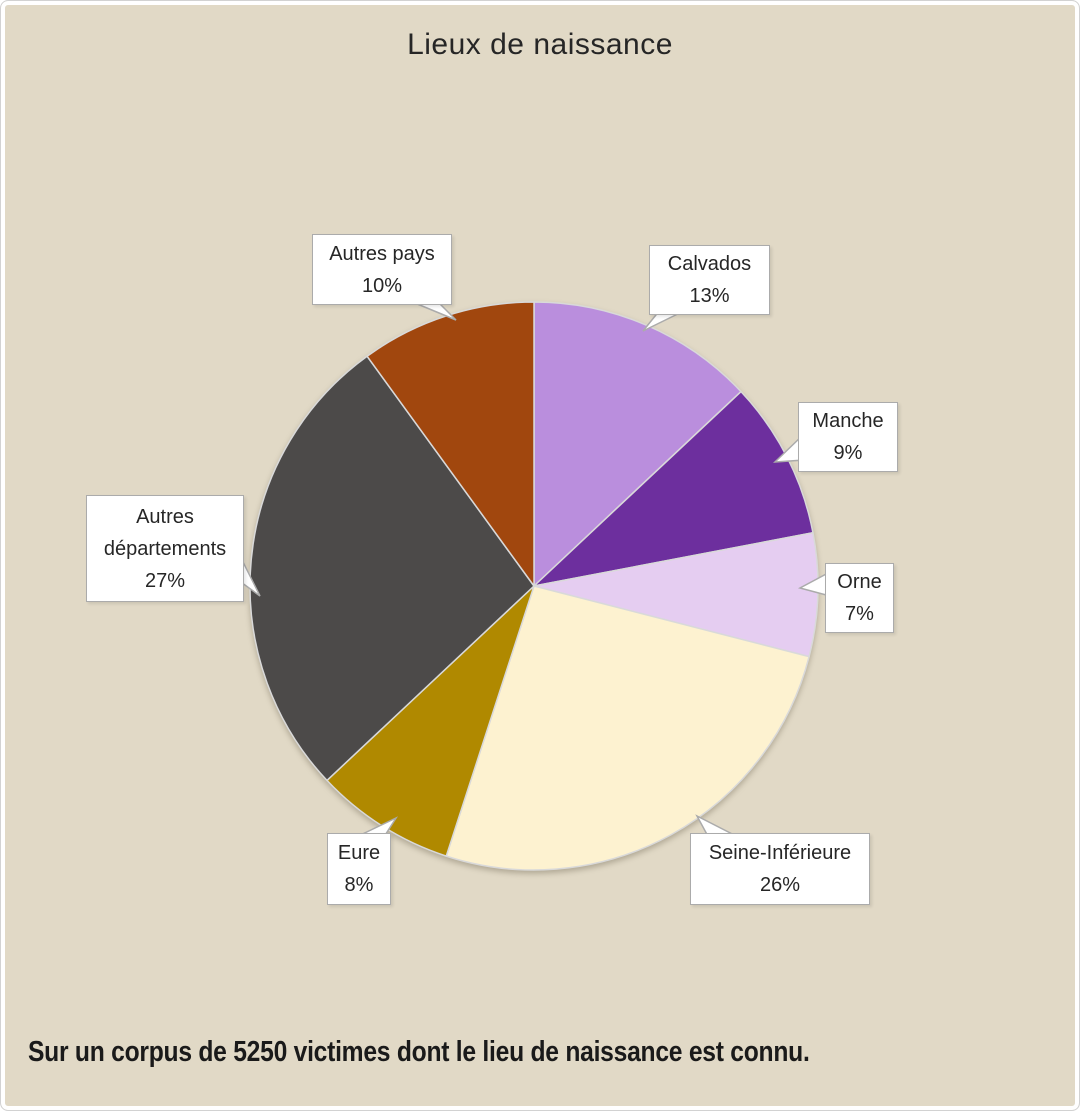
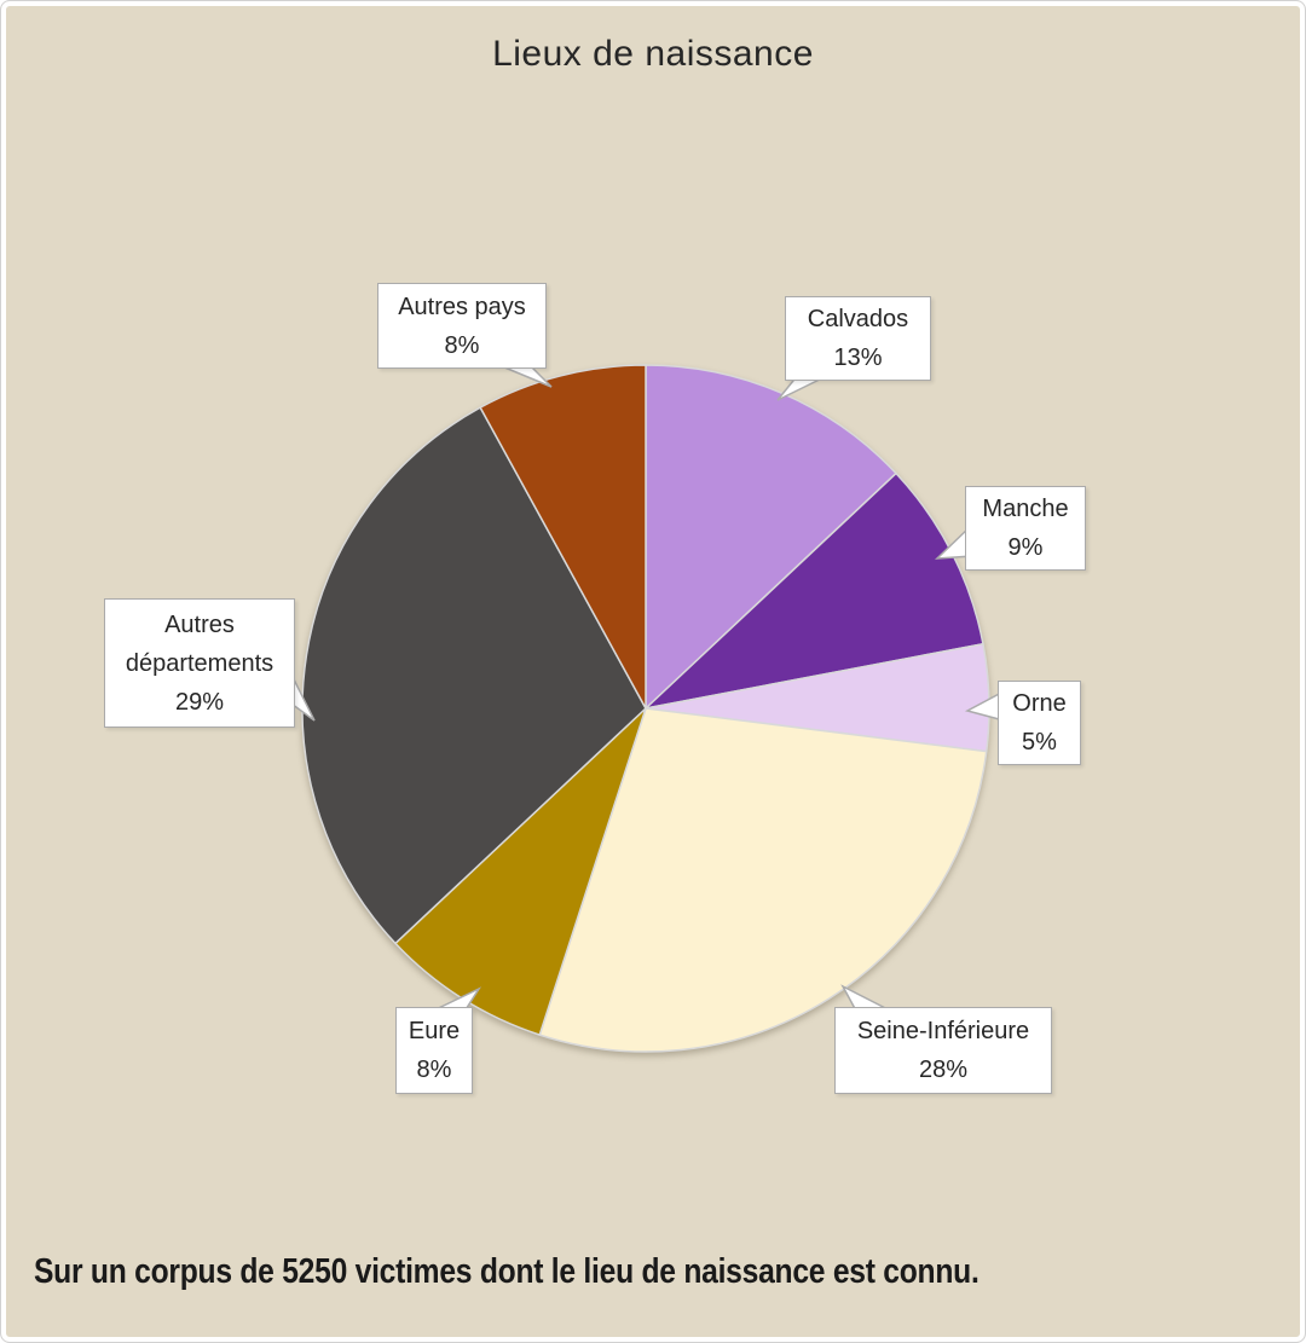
Orne: 7% -> 5%
Seine-Inférieure: 26% -> 28%
Autres départements: 27% -> 29%
Autres pays: 10% -> 8%
